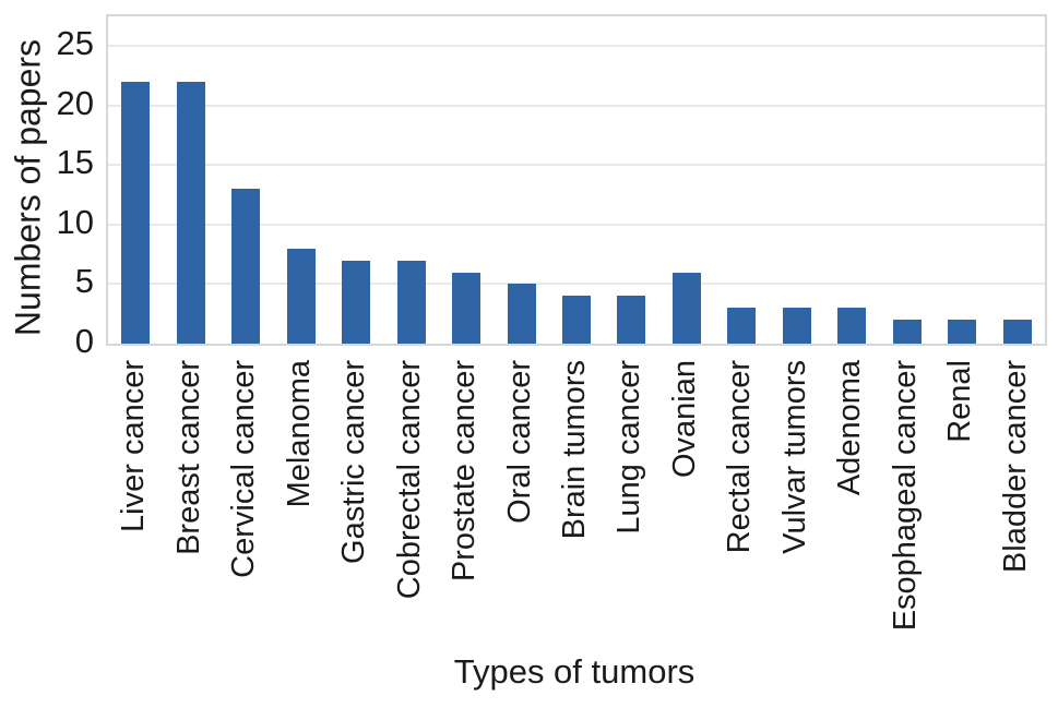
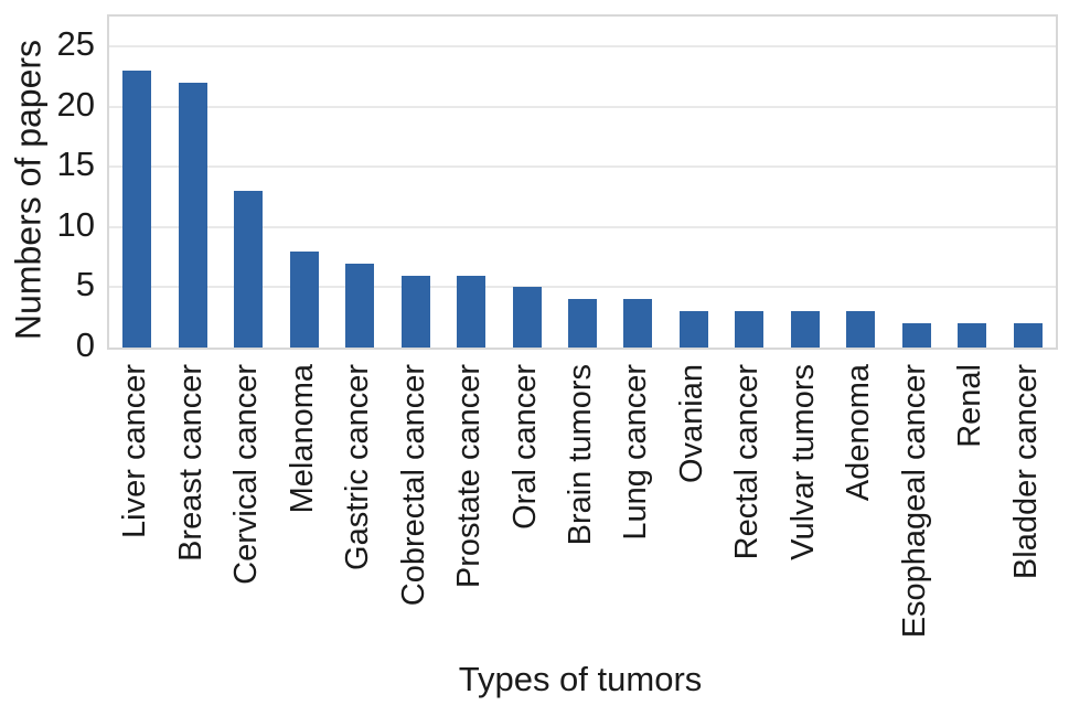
Liver cancer: 22 -> 23
Cobrectal cancer: 7 -> 6
Ovanian: 6 -> 3
